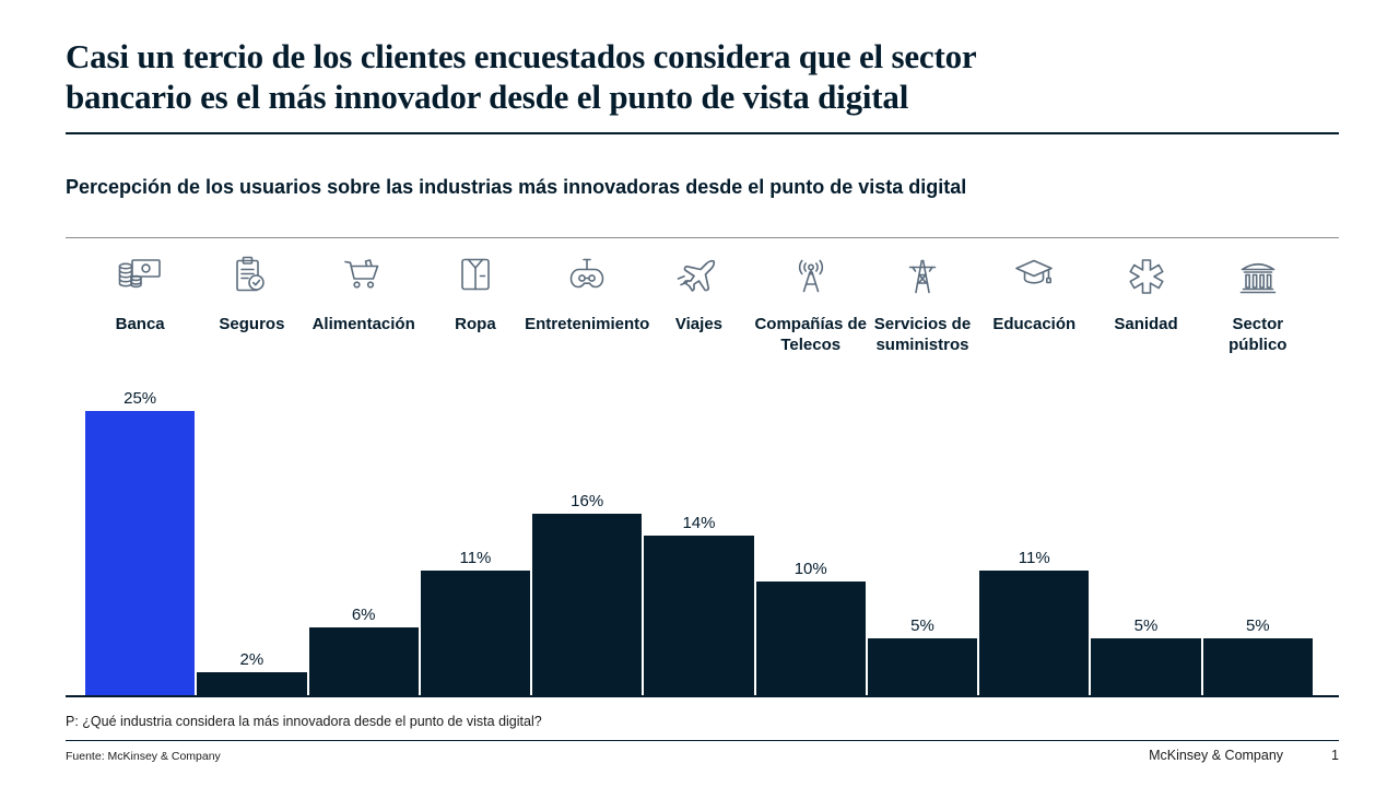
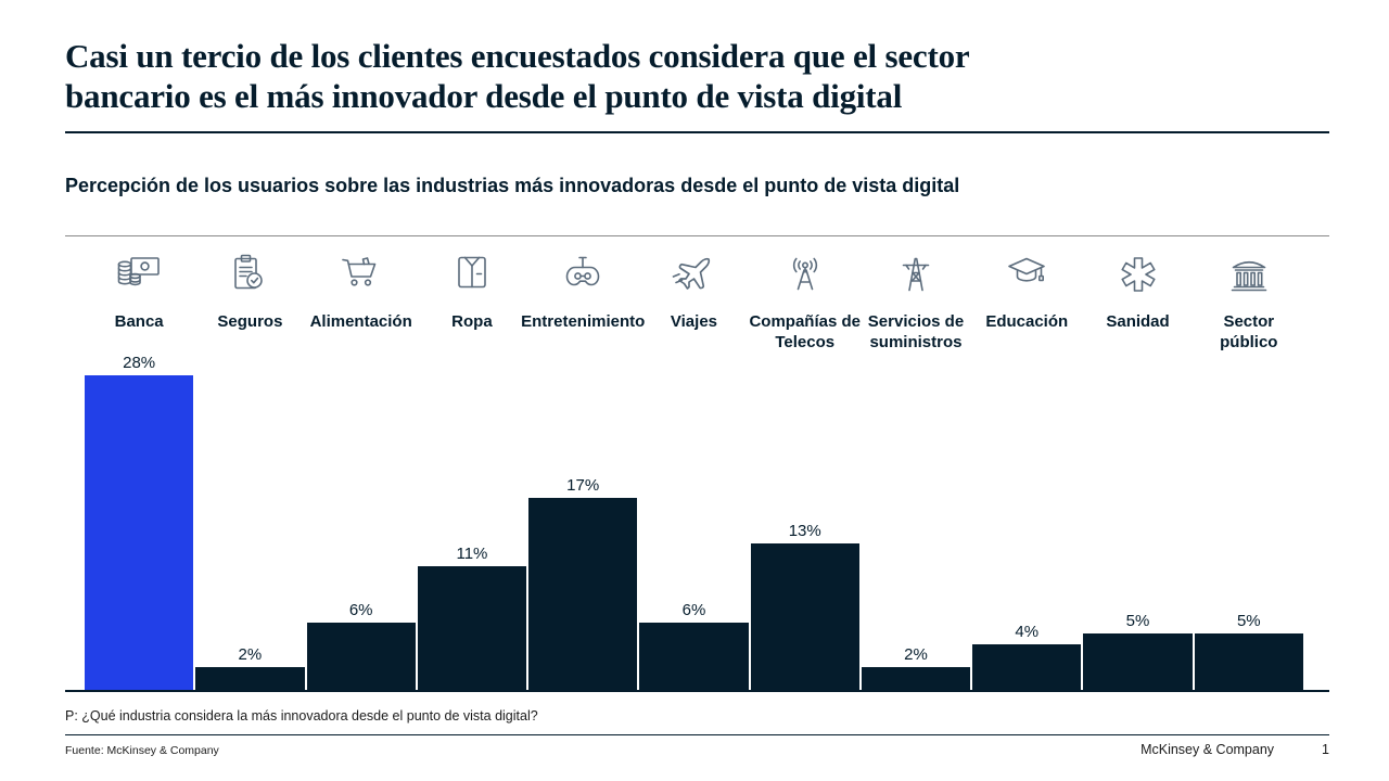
Banca: 25% -> 28%
Entretenimiento: 16% -> 17%
Viajes: 14% -> 6%
Compañías de Telecos: 10% -> 13%
Servicios de suministros: 5% -> 2%
Educación: 11% -> 4%
